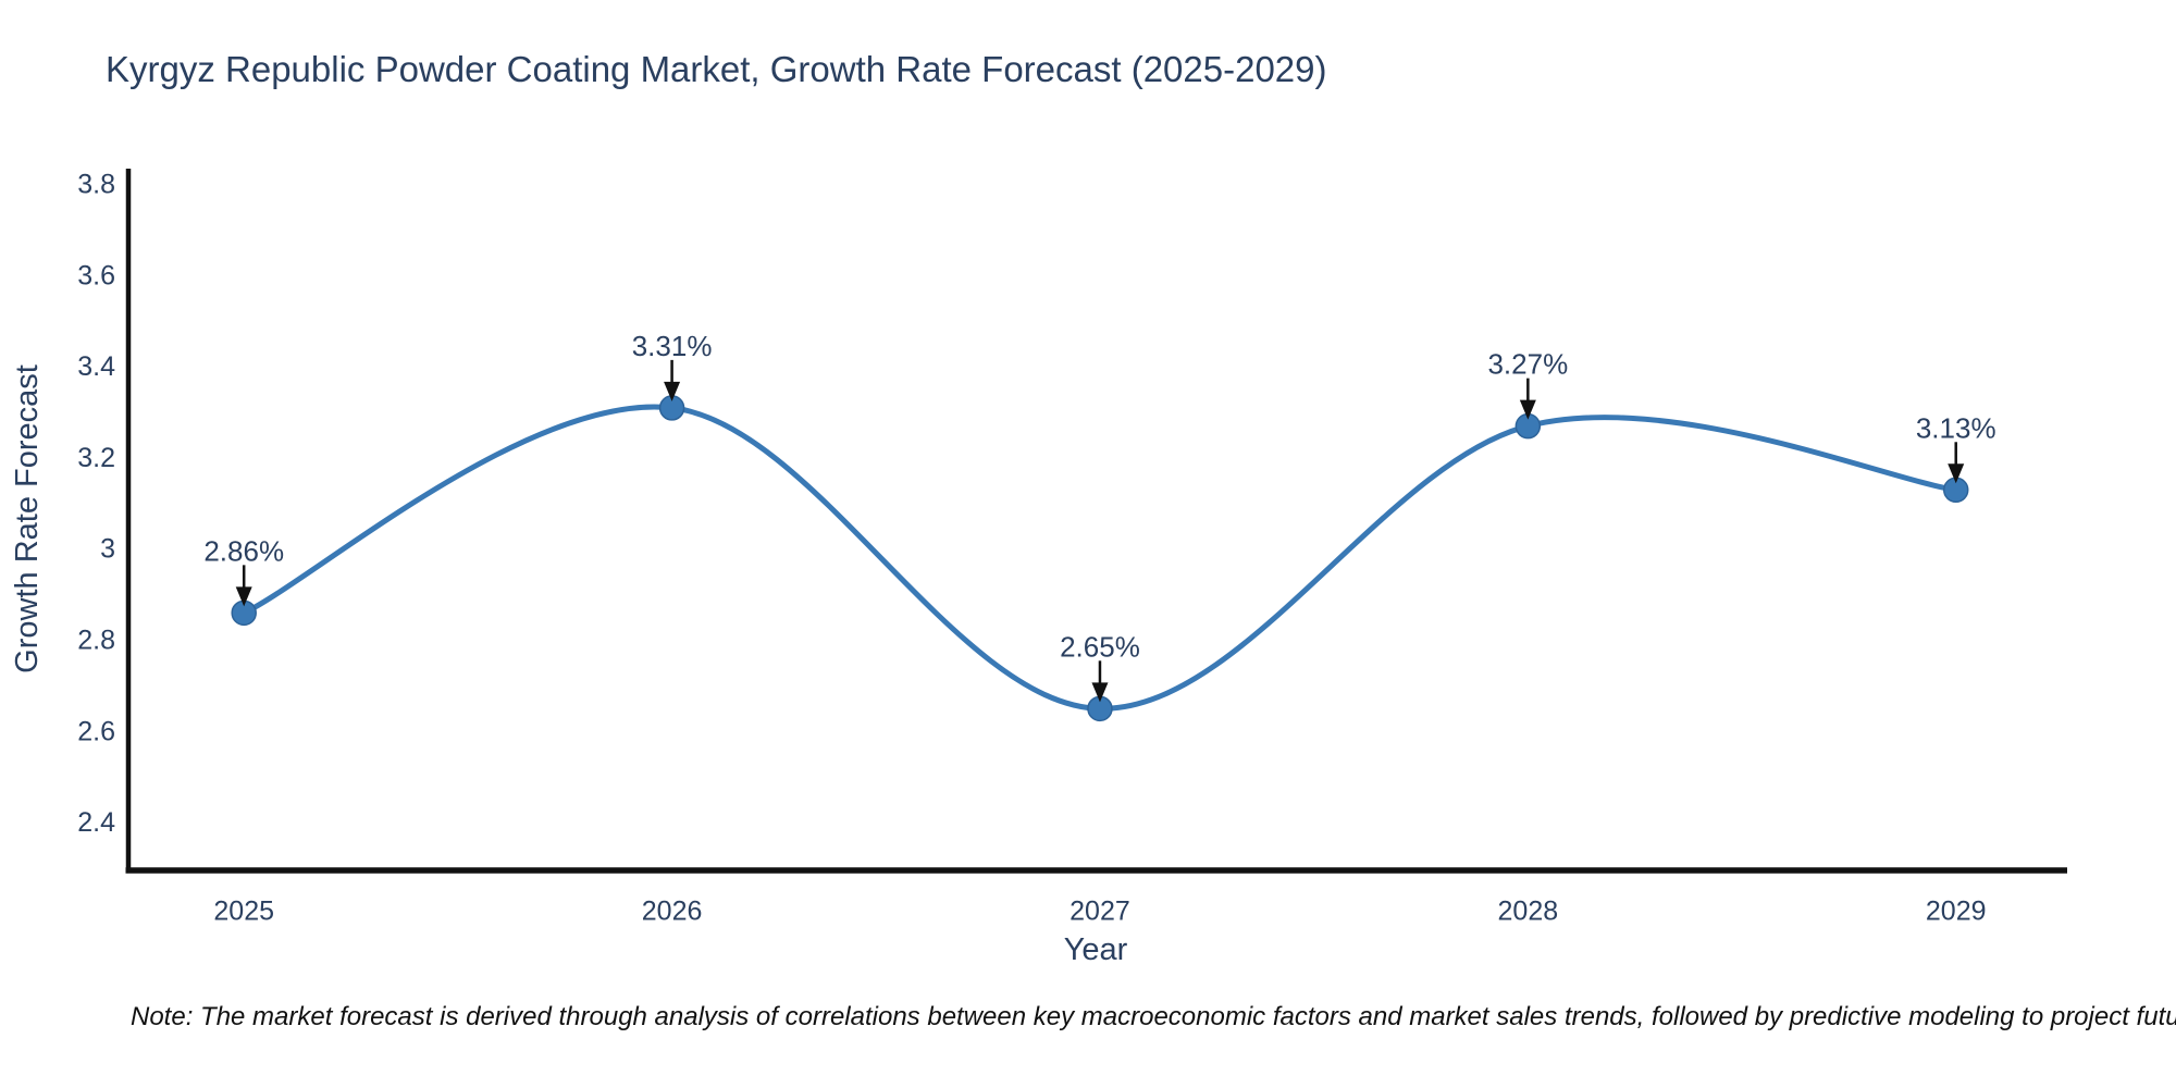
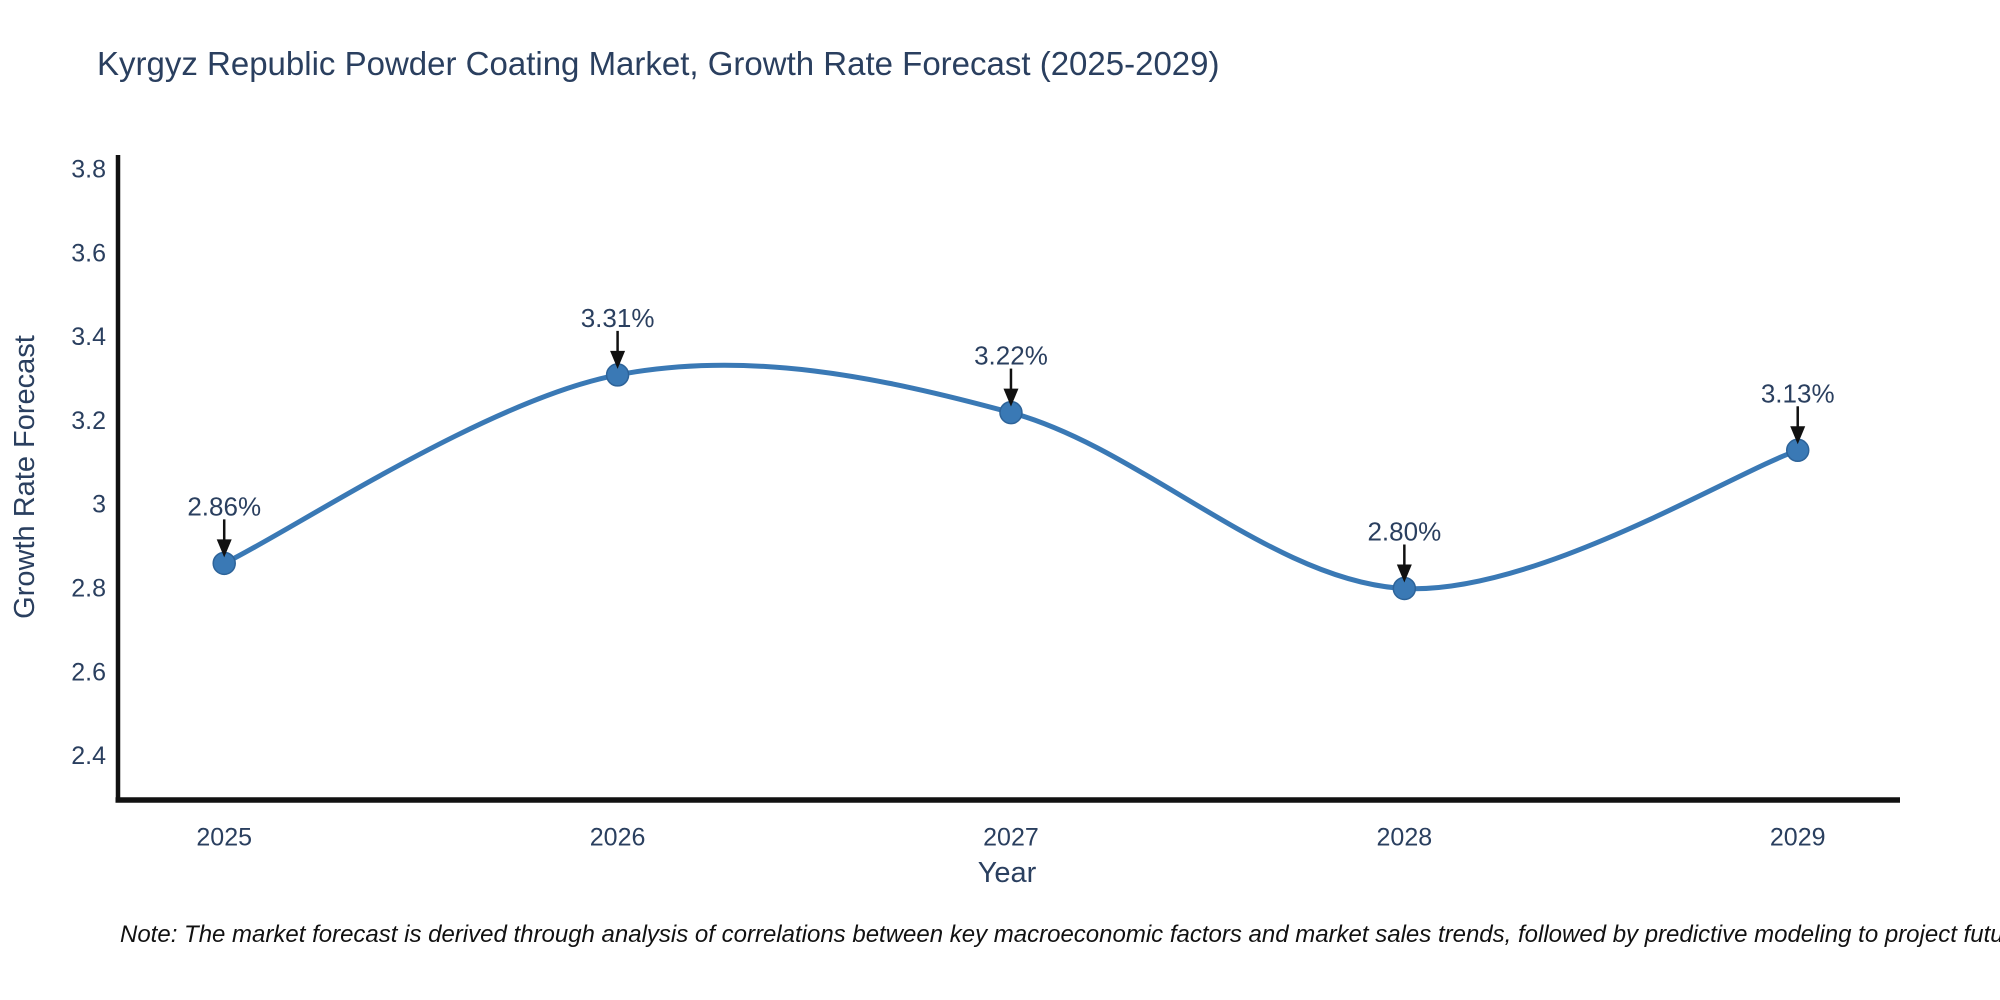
2027: 2.65% -> 3.22%
2028: 3.27% -> 2.80%
